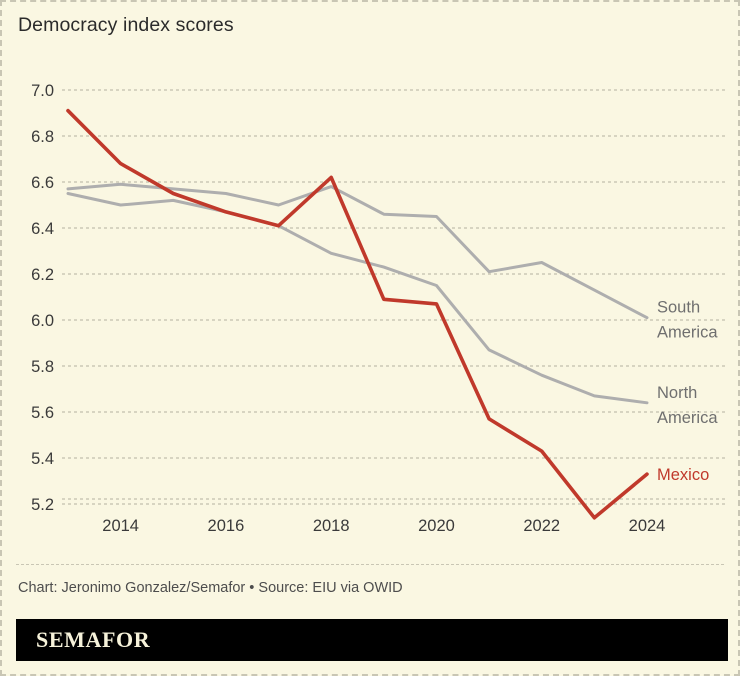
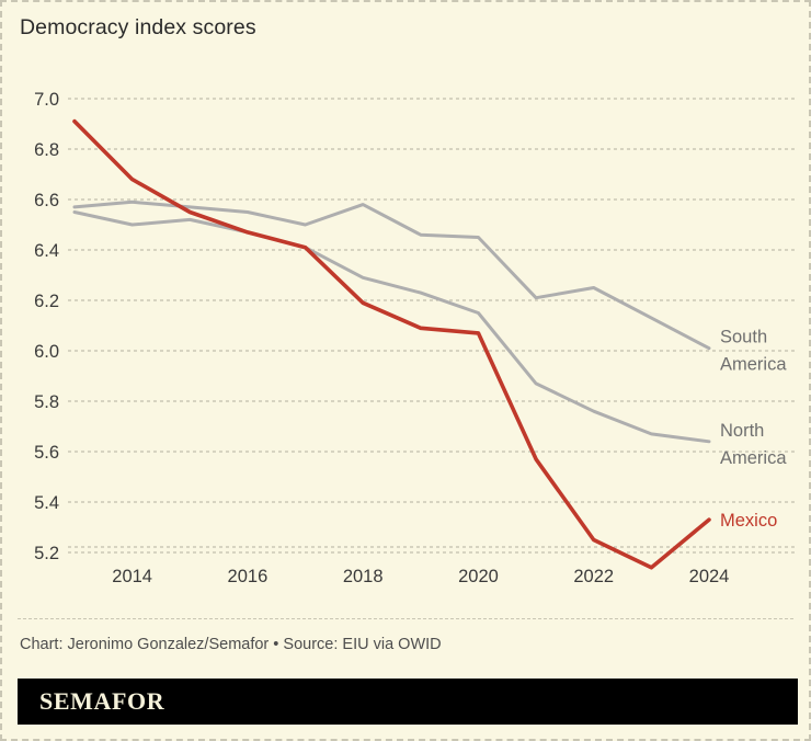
Mexico/2018: 6.62 -> 6.19
Mexico/2022: 5.43 -> 5.25
